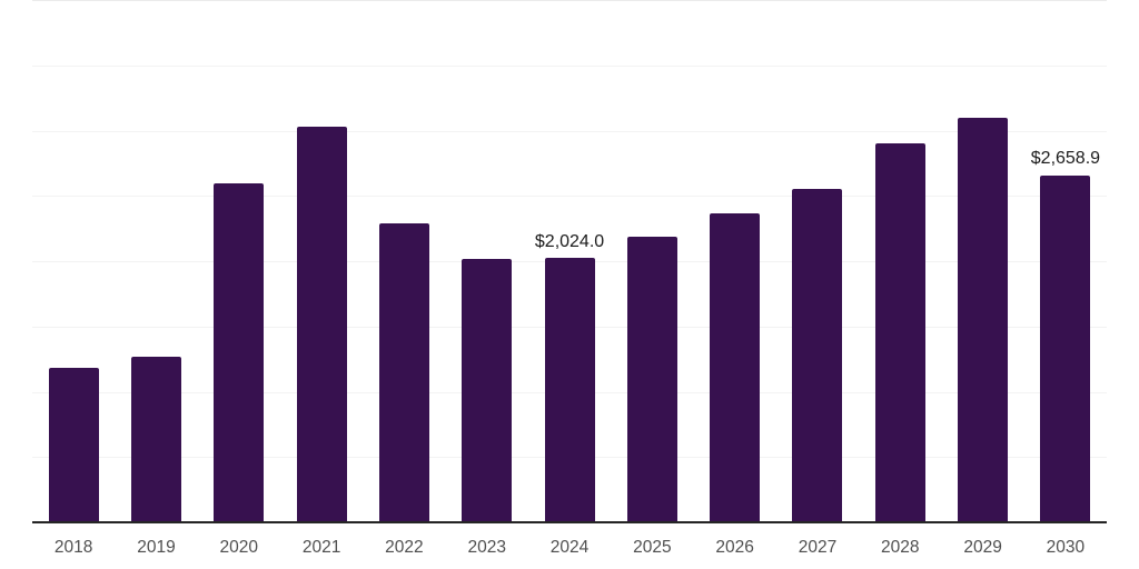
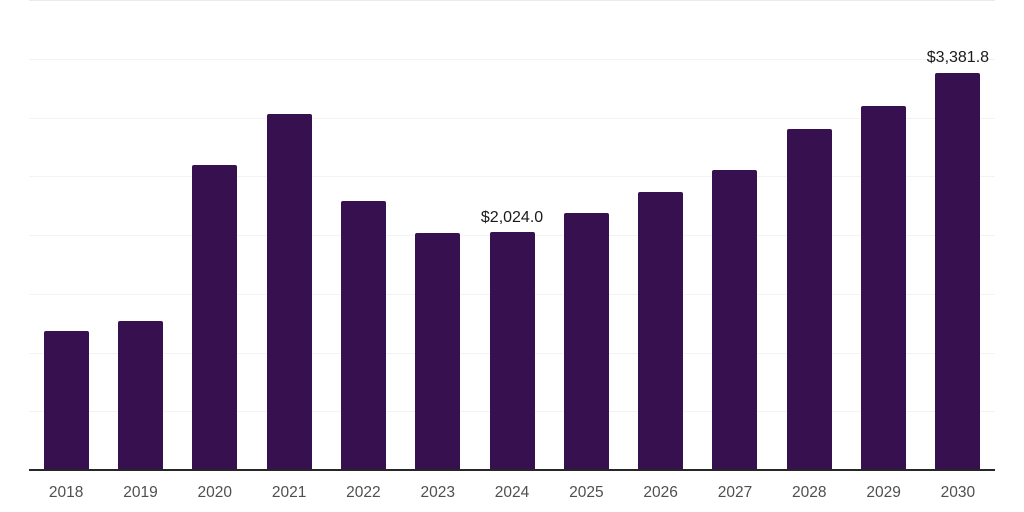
2030: $2,658.9 -> $3,381.8
